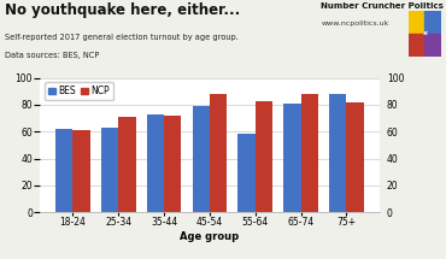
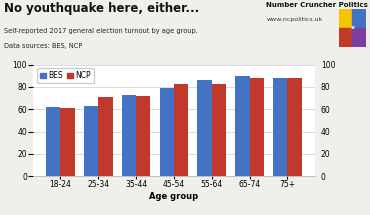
NCP/45-54: 88 -> 83
BES/55-64: 58 -> 86
BES/65-74: 81 -> 90
NCP/75+: 82 -> 88
